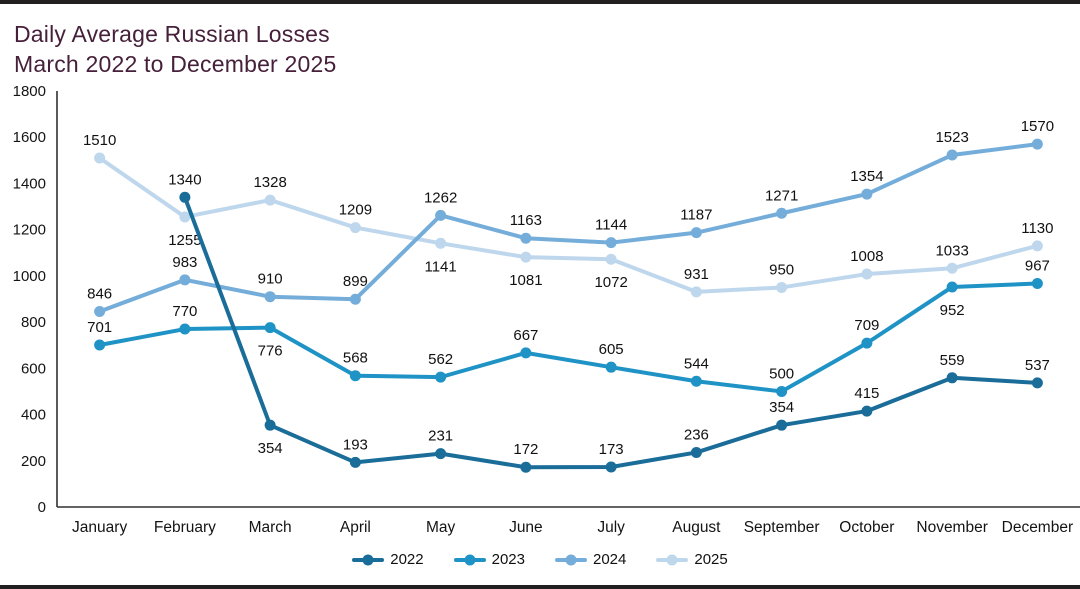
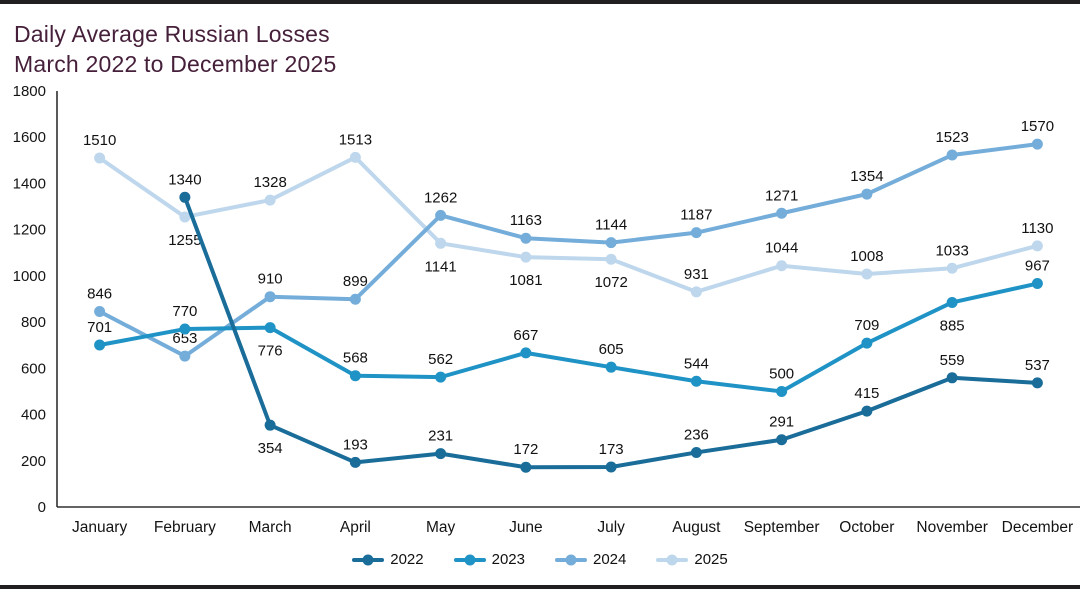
2024/February: 983 -> 653
2025/April: 1209 -> 1513
2022/September: 354 -> 291
2025/September: 950 -> 1044
2023/November: 952 -> 885
